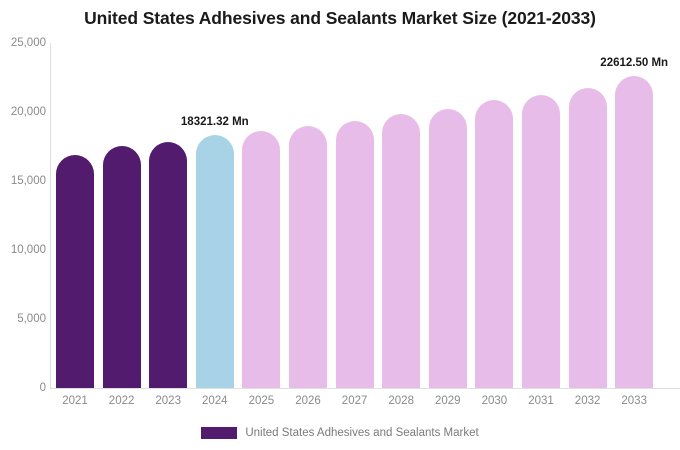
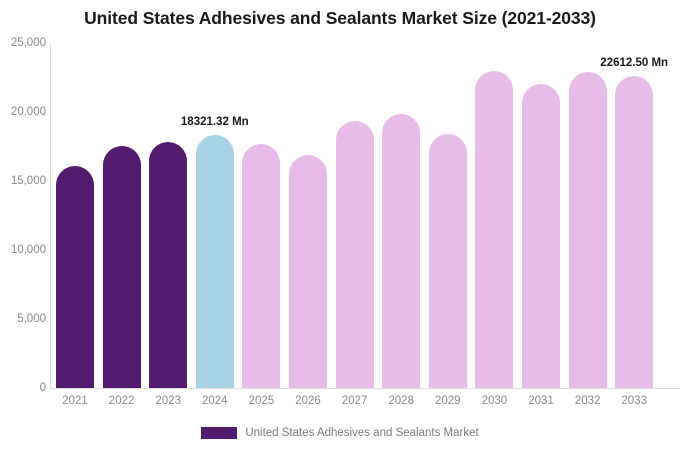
2021: 16900 -> 16100
2025: 18600 -> 17700
2026: 19000 -> 16900
2029: 20200 -> 18400
2030: 20800 -> 23000
2031: 21200 -> 22000
2032: 21700 -> 22900
